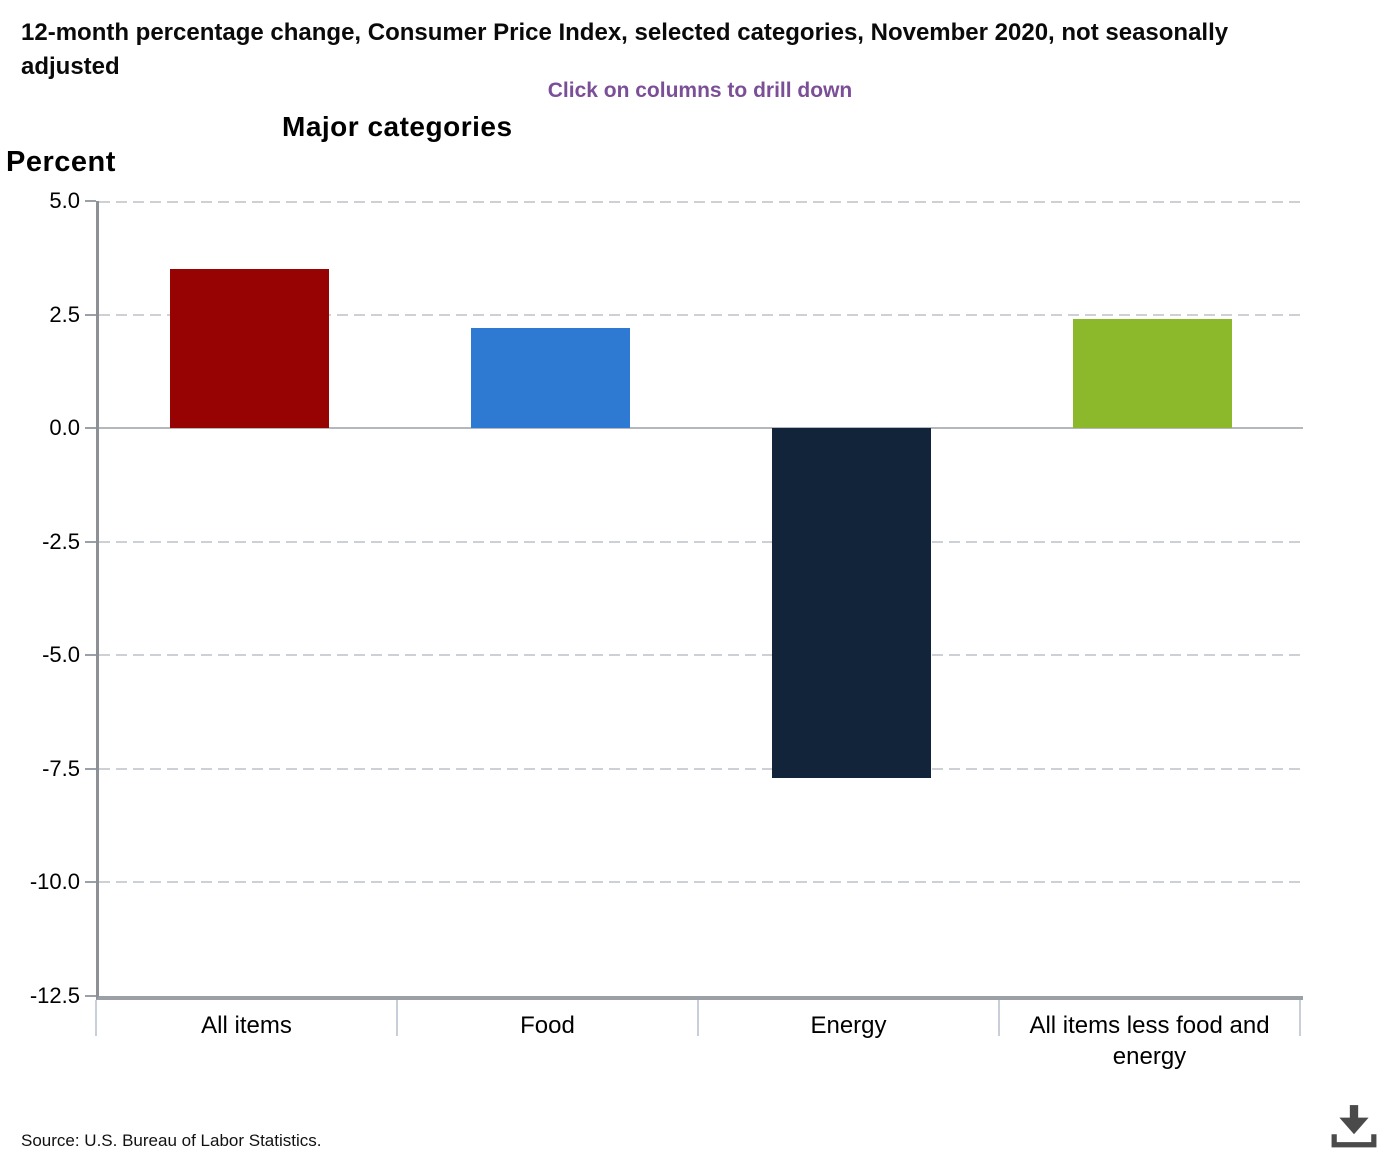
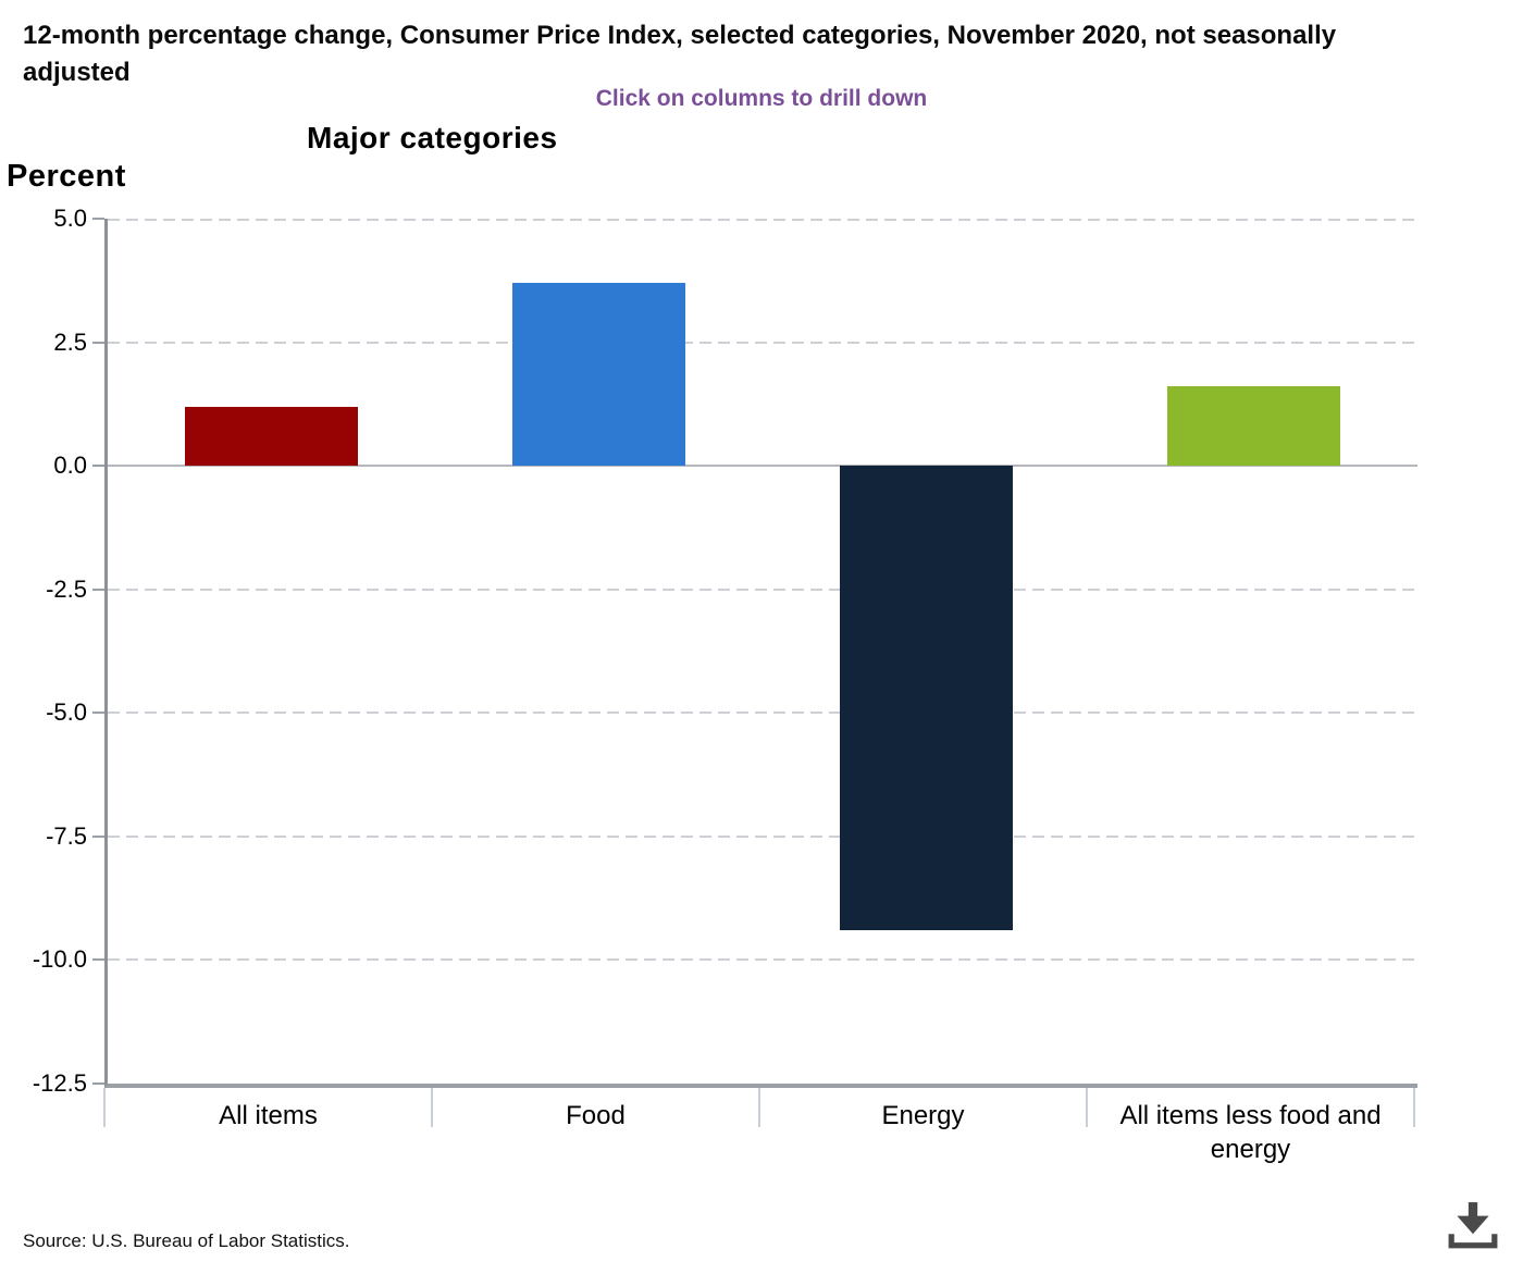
All items: 3.5 -> 1.2
Food: 2.2 -> 3.7
Energy: -7.7 -> -9.4
All items less food and energy: 2.4 -> 1.6
